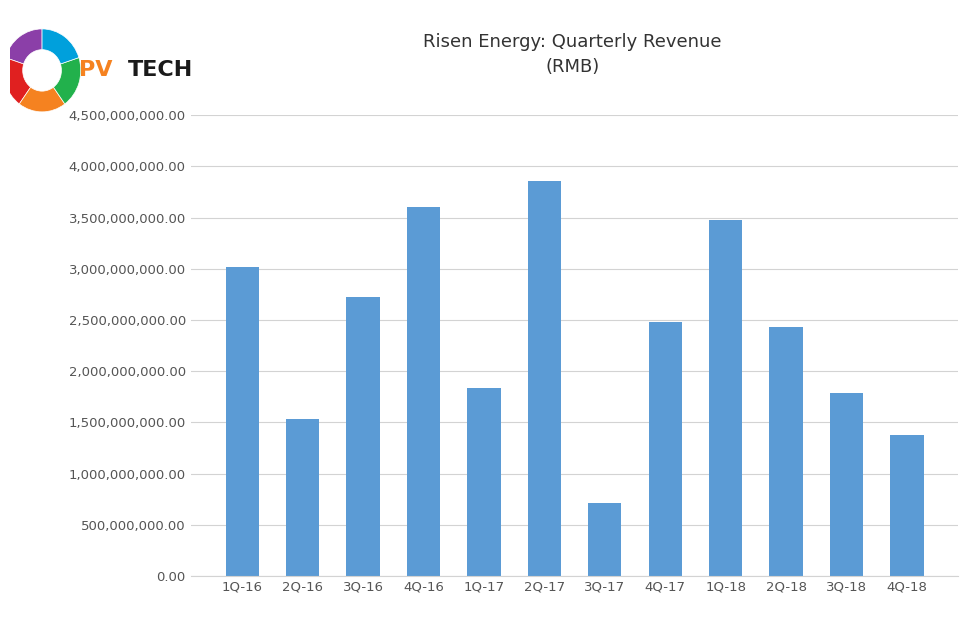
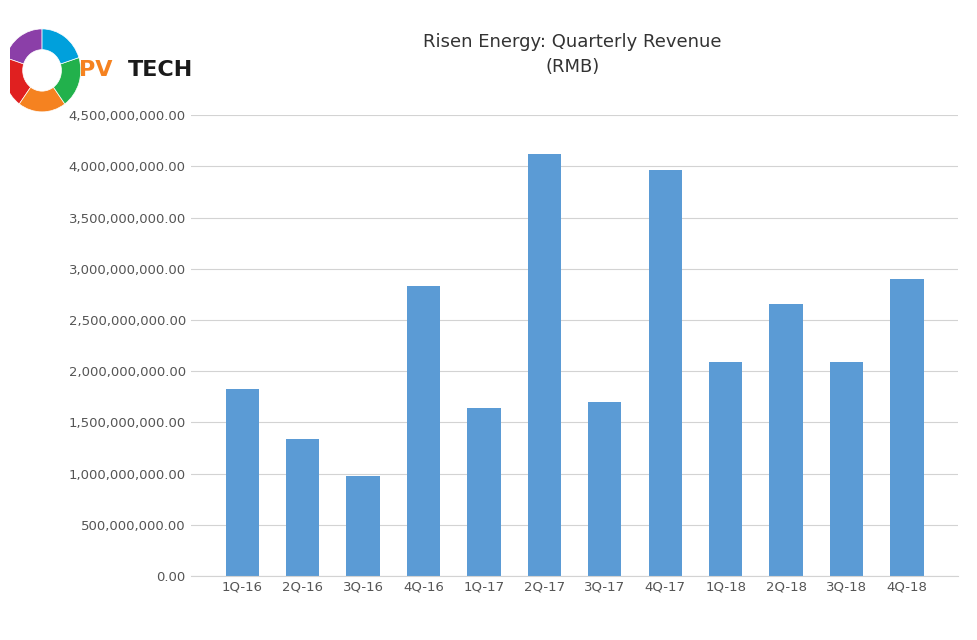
1Q-16: 3,020,000,000 -> 1,830,000,000
2Q-16: 1,530,000,000 -> 1,340,000,000
3Q-16: 2,720,000,000 -> 980,000,000
4Q-16: 3,600,000,000 -> 2,830,000,000
1Q-17: 1,840,000,000 -> 1,640,000,000
2Q-17: 3,860,000,000 -> 4,120,000,000
3Q-17: 710,000,000 -> 1,700,000,000
4Q-17: 2,480,000,000 -> 3,960,000,000
1Q-18: 3,480,000,000 -> 2,090,000,000
2Q-18: 2,430,000,000 -> 2,660,000,000
3Q-18: 1,790,000,000 -> 2,090,000,000
4Q-18: 1,380,000,000 -> 2,900,000,000
